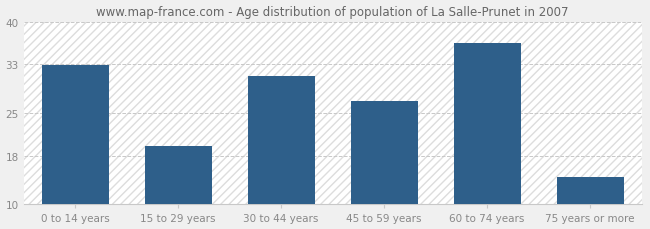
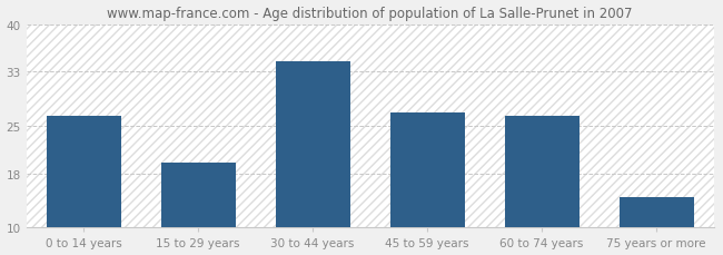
0 to 14 years: 32.8 -> 26.5
30 to 44 years: 31.0 -> 34.5
60 to 74 years: 36.4 -> 26.5
